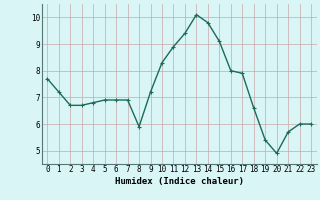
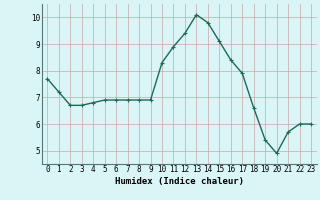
8: 5.9 -> 6.9
9: 7.2 -> 6.9
16: 8.0 -> 8.4
